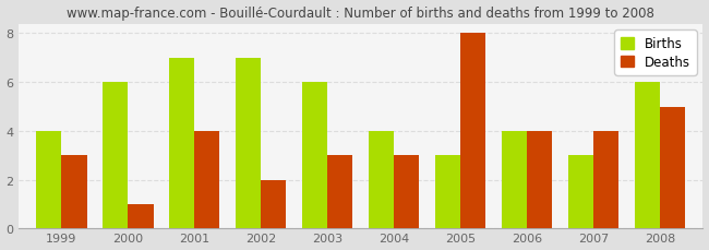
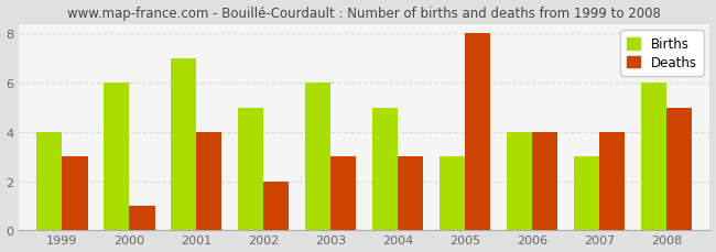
Births/2002: 7 -> 5
Births/2004: 4 -> 5
